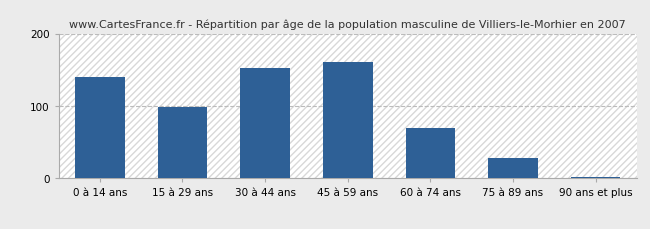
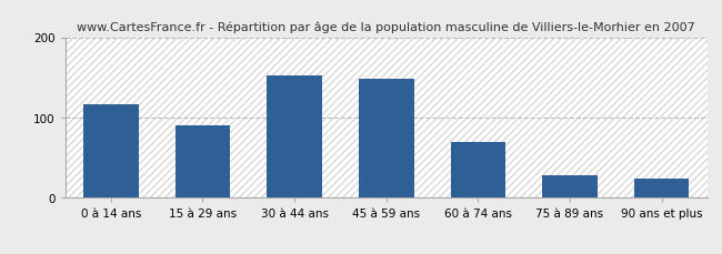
0 à 14 ans: 140 -> 116
15 à 29 ans: 98 -> 90
45 à 59 ans: 160 -> 148
90 ans et plus: 2 -> 24
